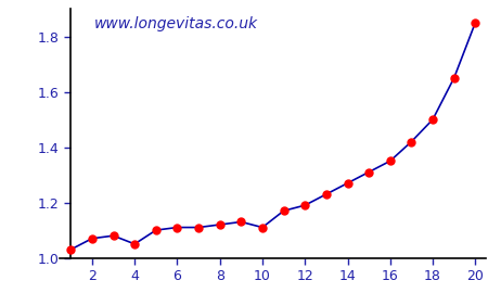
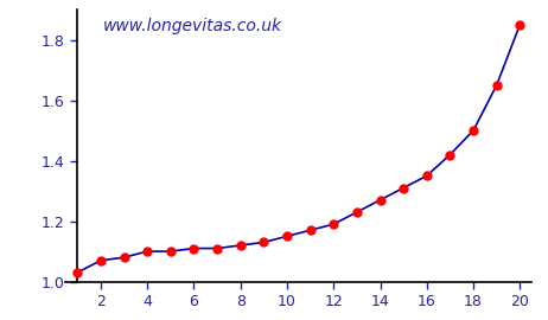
4: 1.05 -> 1.10
10: 1.11 -> 1.15
